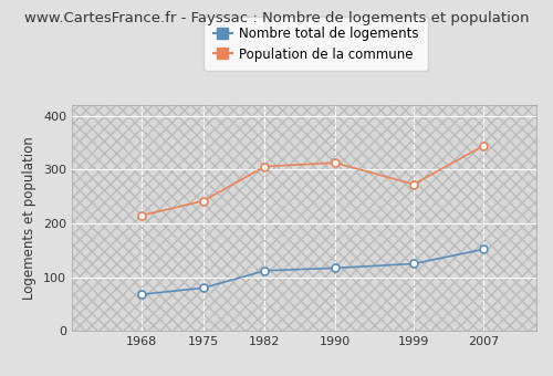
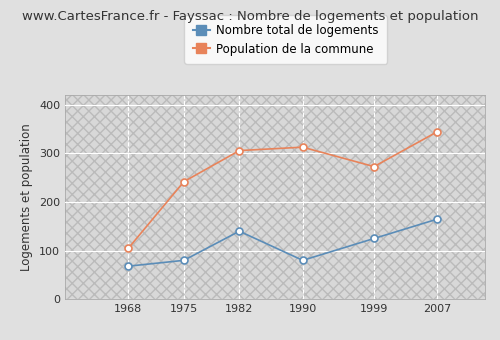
Population de la commune/1968: 215 -> 105
Nombre total de logements/1982: 112 -> 140
Nombre total de logements/1990: 117 -> 80
Nombre total de logements/2007: 152 -> 165
